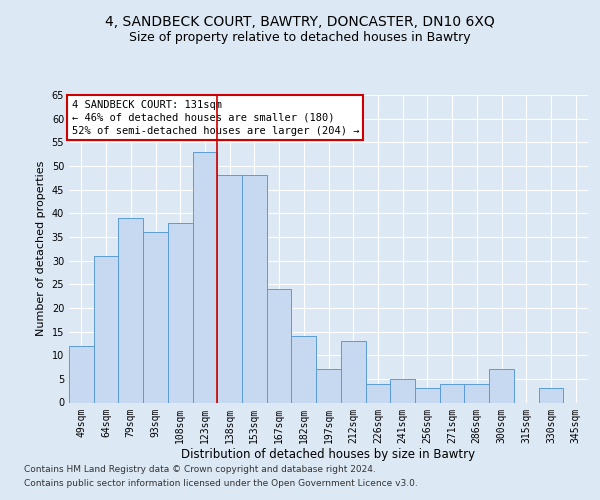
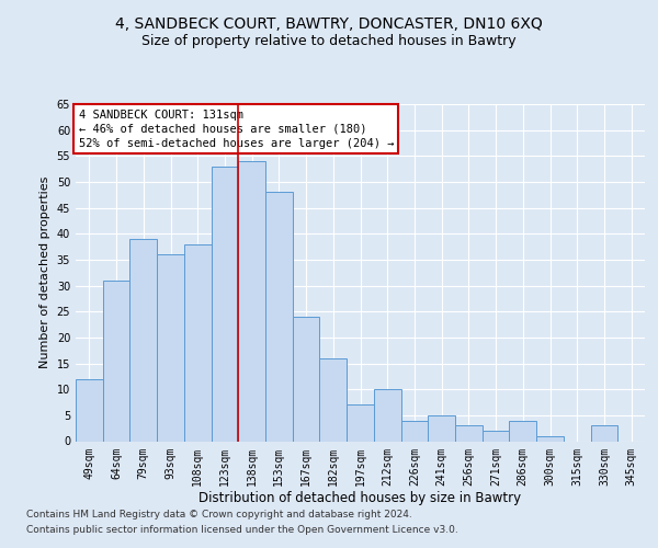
138sqm: 48 -> 54
182sqm: 14 -> 16
212sqm: 13 -> 10
271sqm: 4 -> 2
300sqm: 7 -> 1
